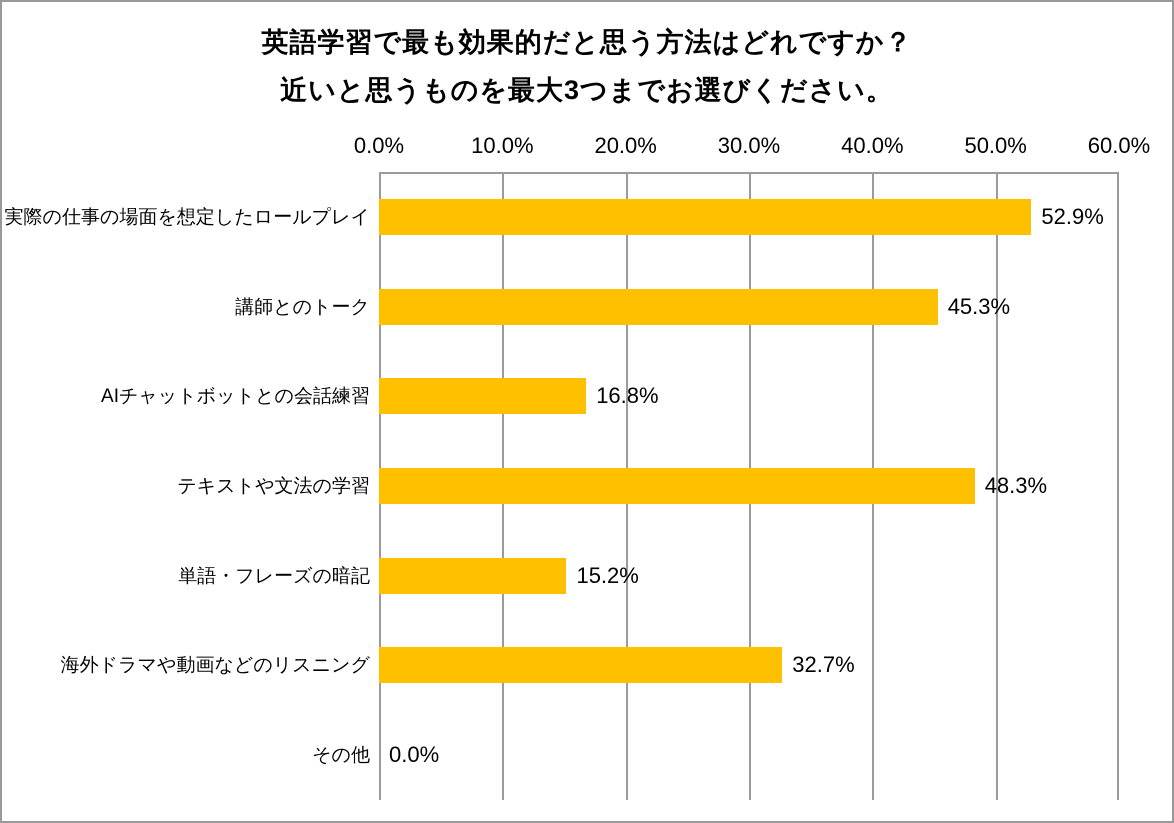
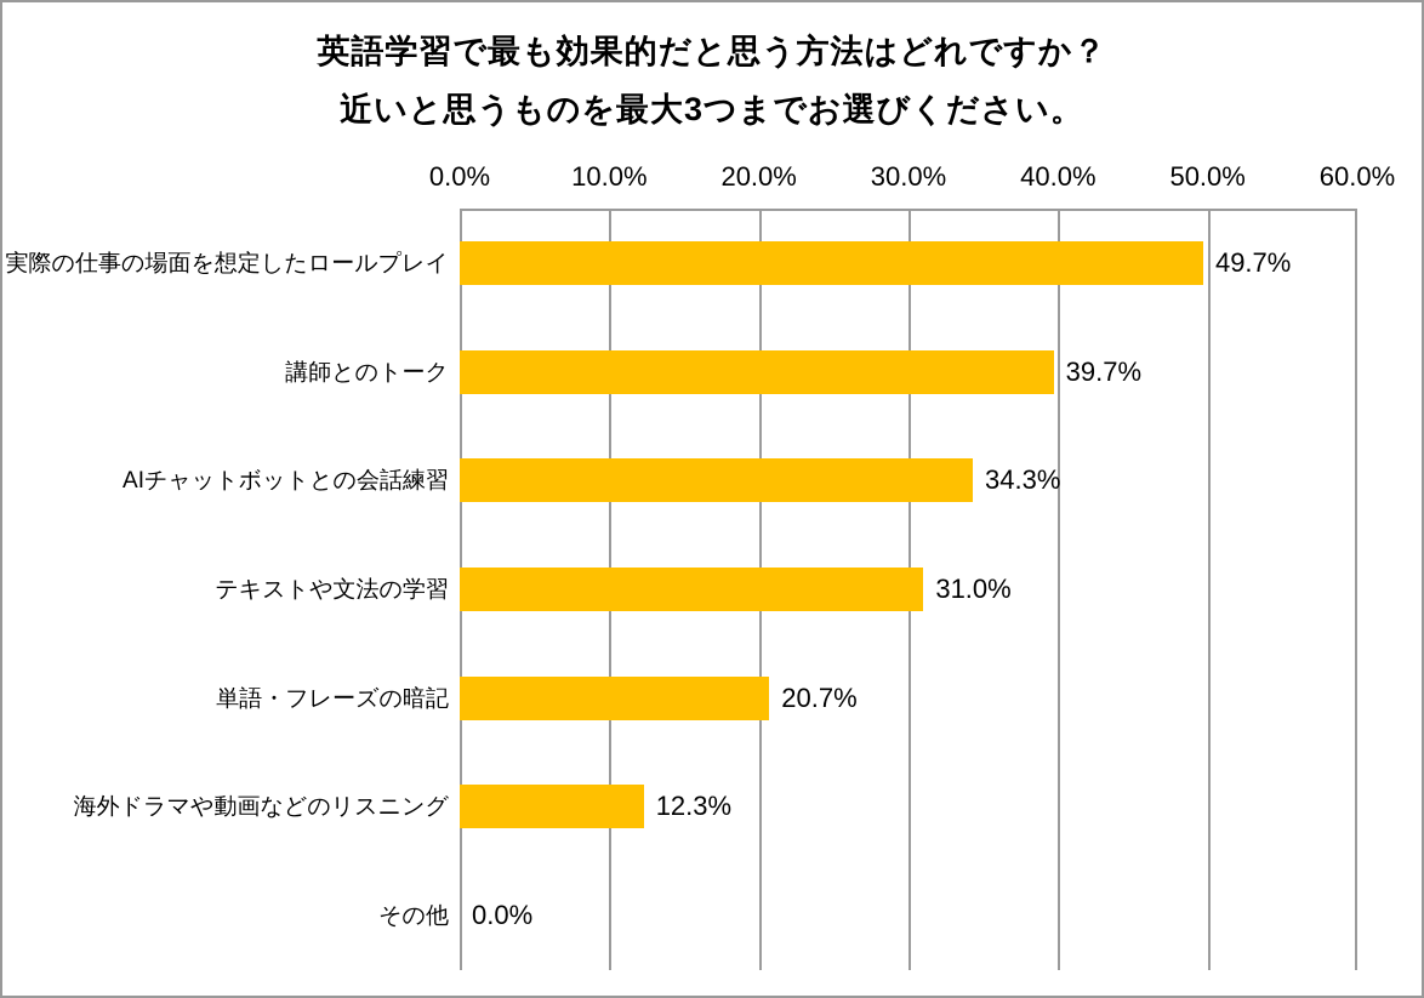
実際の仕事の場面を想定したロールプレイ: 52.9% -> 49.7%
講師とのトーク: 45.3% -> 39.7%
AIチャットボットとの会話練習: 16.8% -> 34.3%
テキストや文法の学習: 48.3% -> 31.0%
単語・フレーズの暗記: 15.2% -> 20.7%
海外ドラマや動画などのリスニング: 32.7% -> 12.3%
